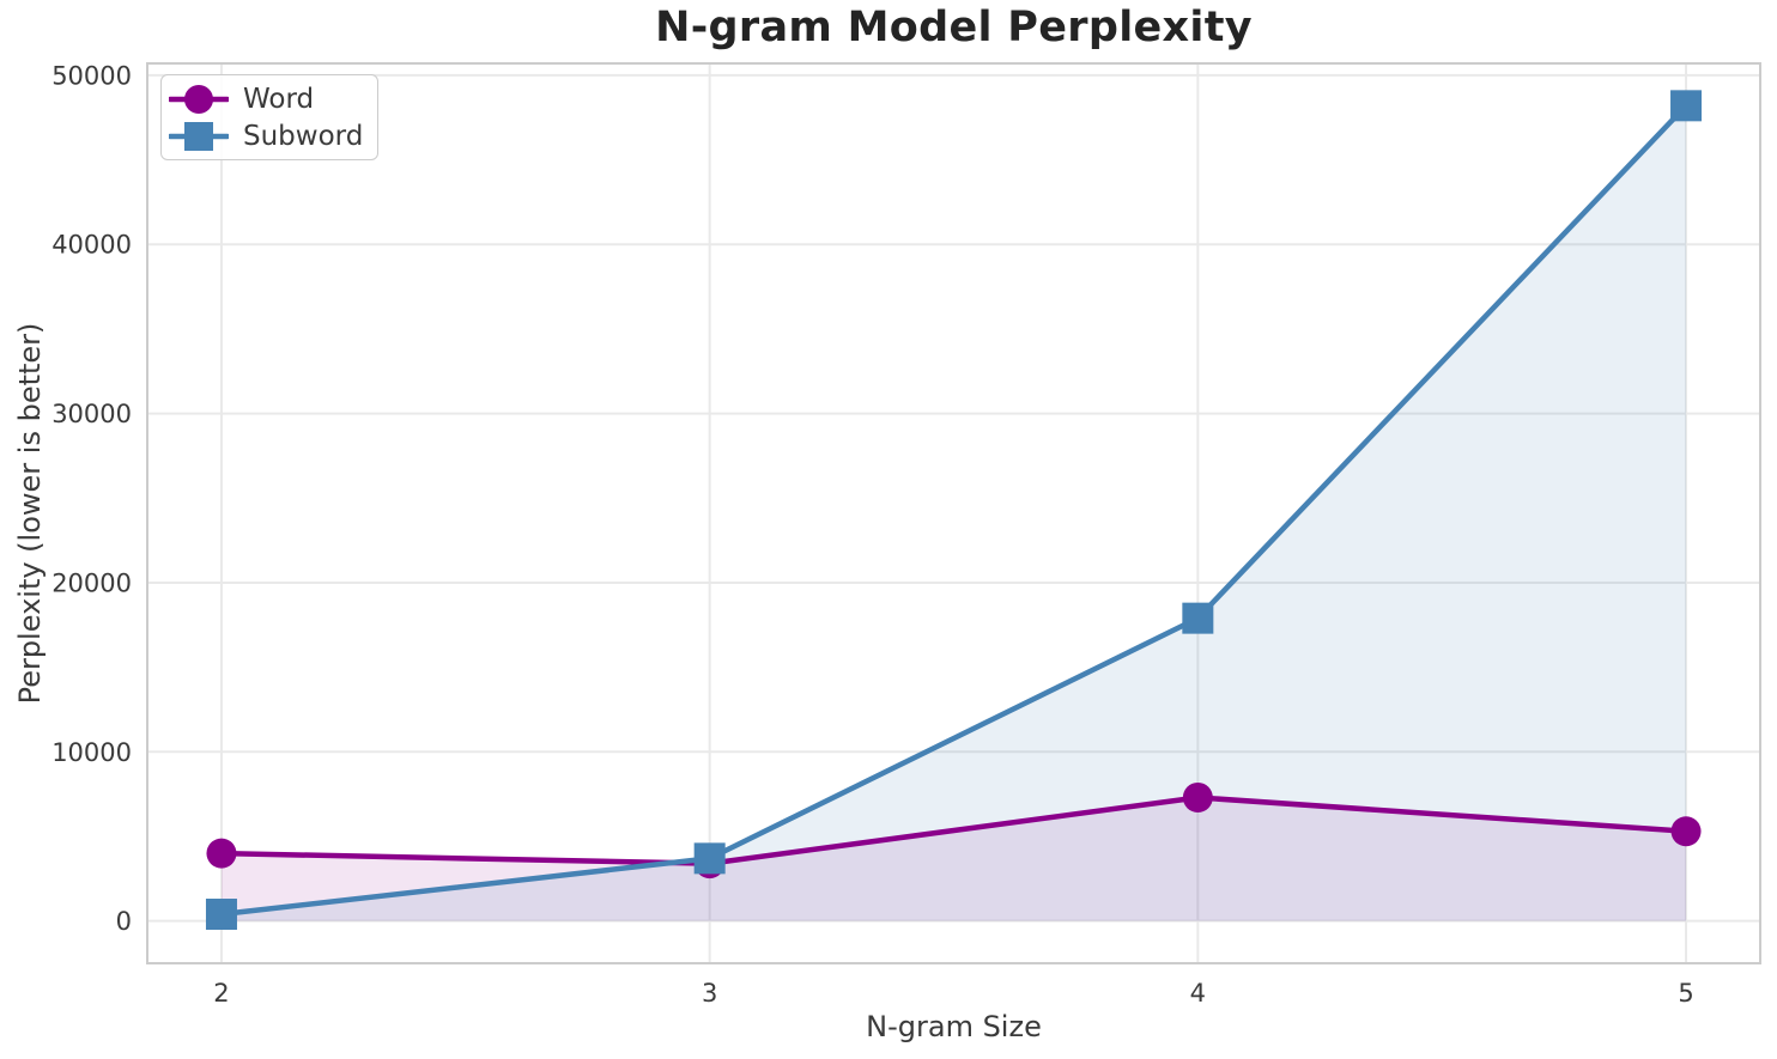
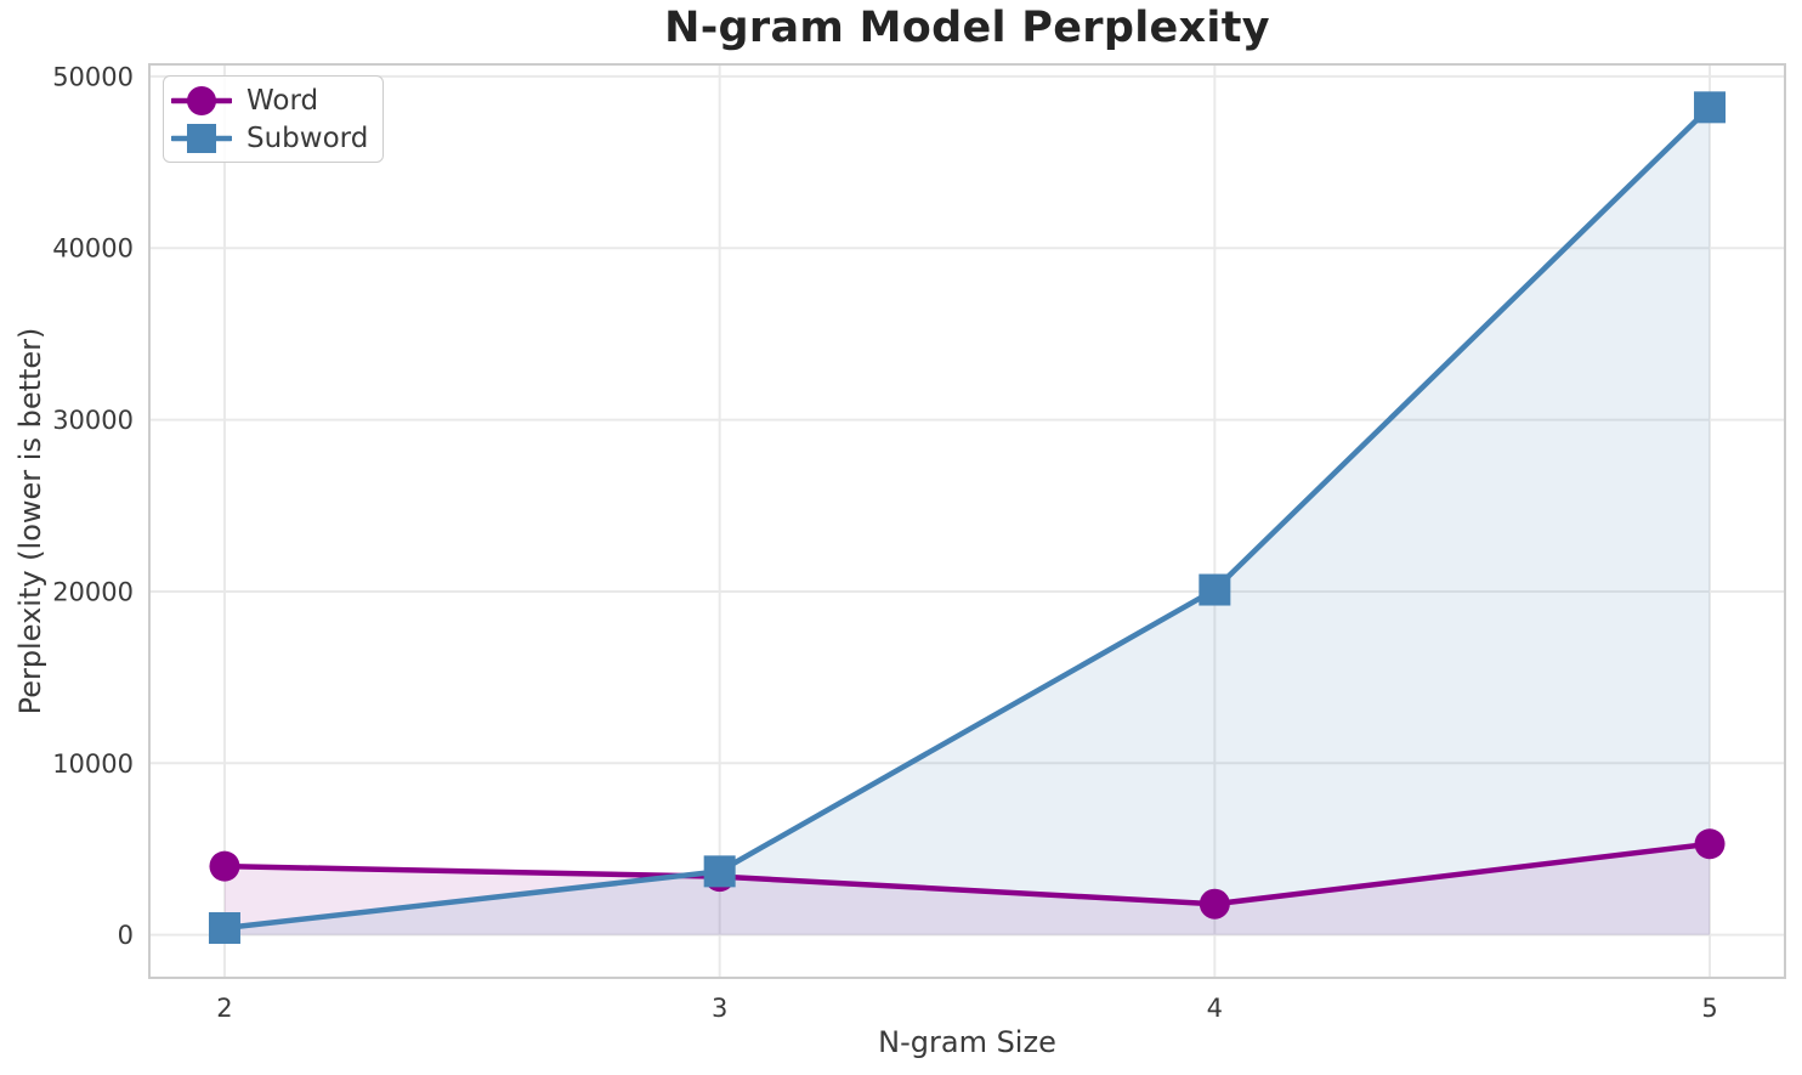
Word/4: 7300 -> 1800
Subword/4: 17900 -> 20100
